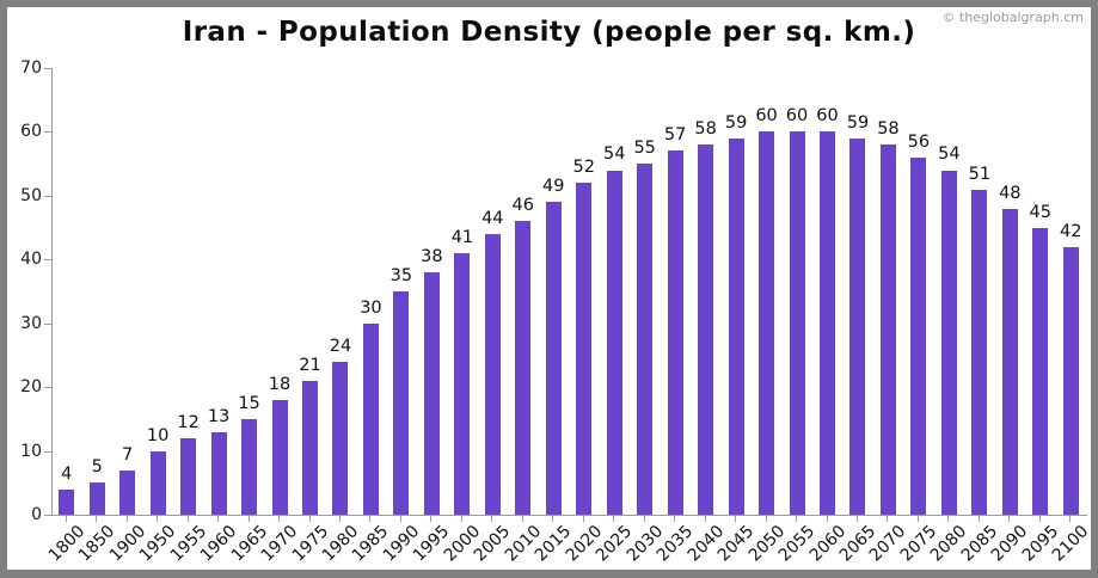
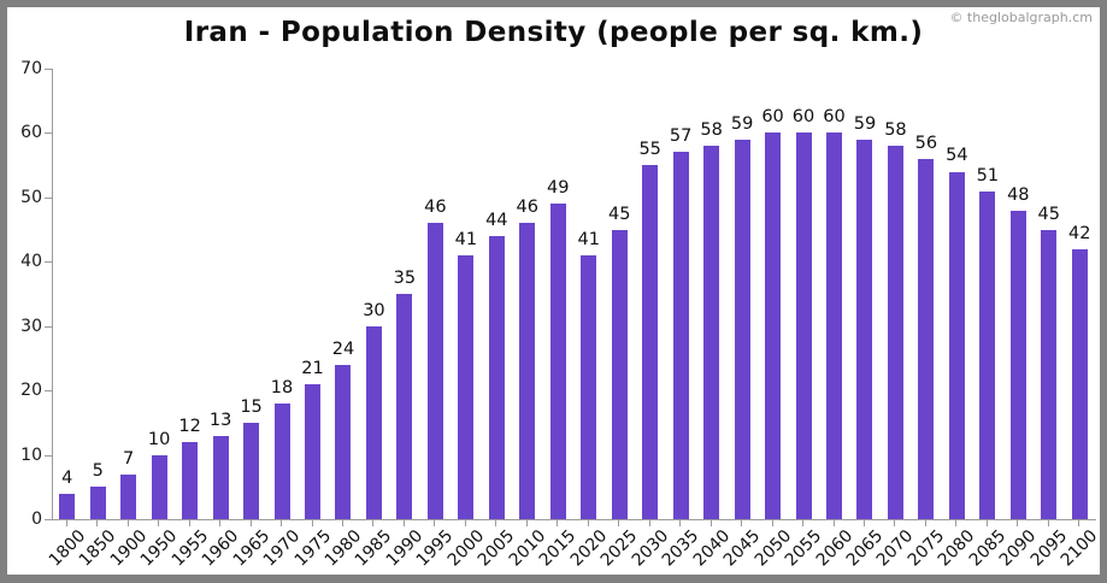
1995: 38 -> 46
2020: 52 -> 41
2025: 54 -> 45
